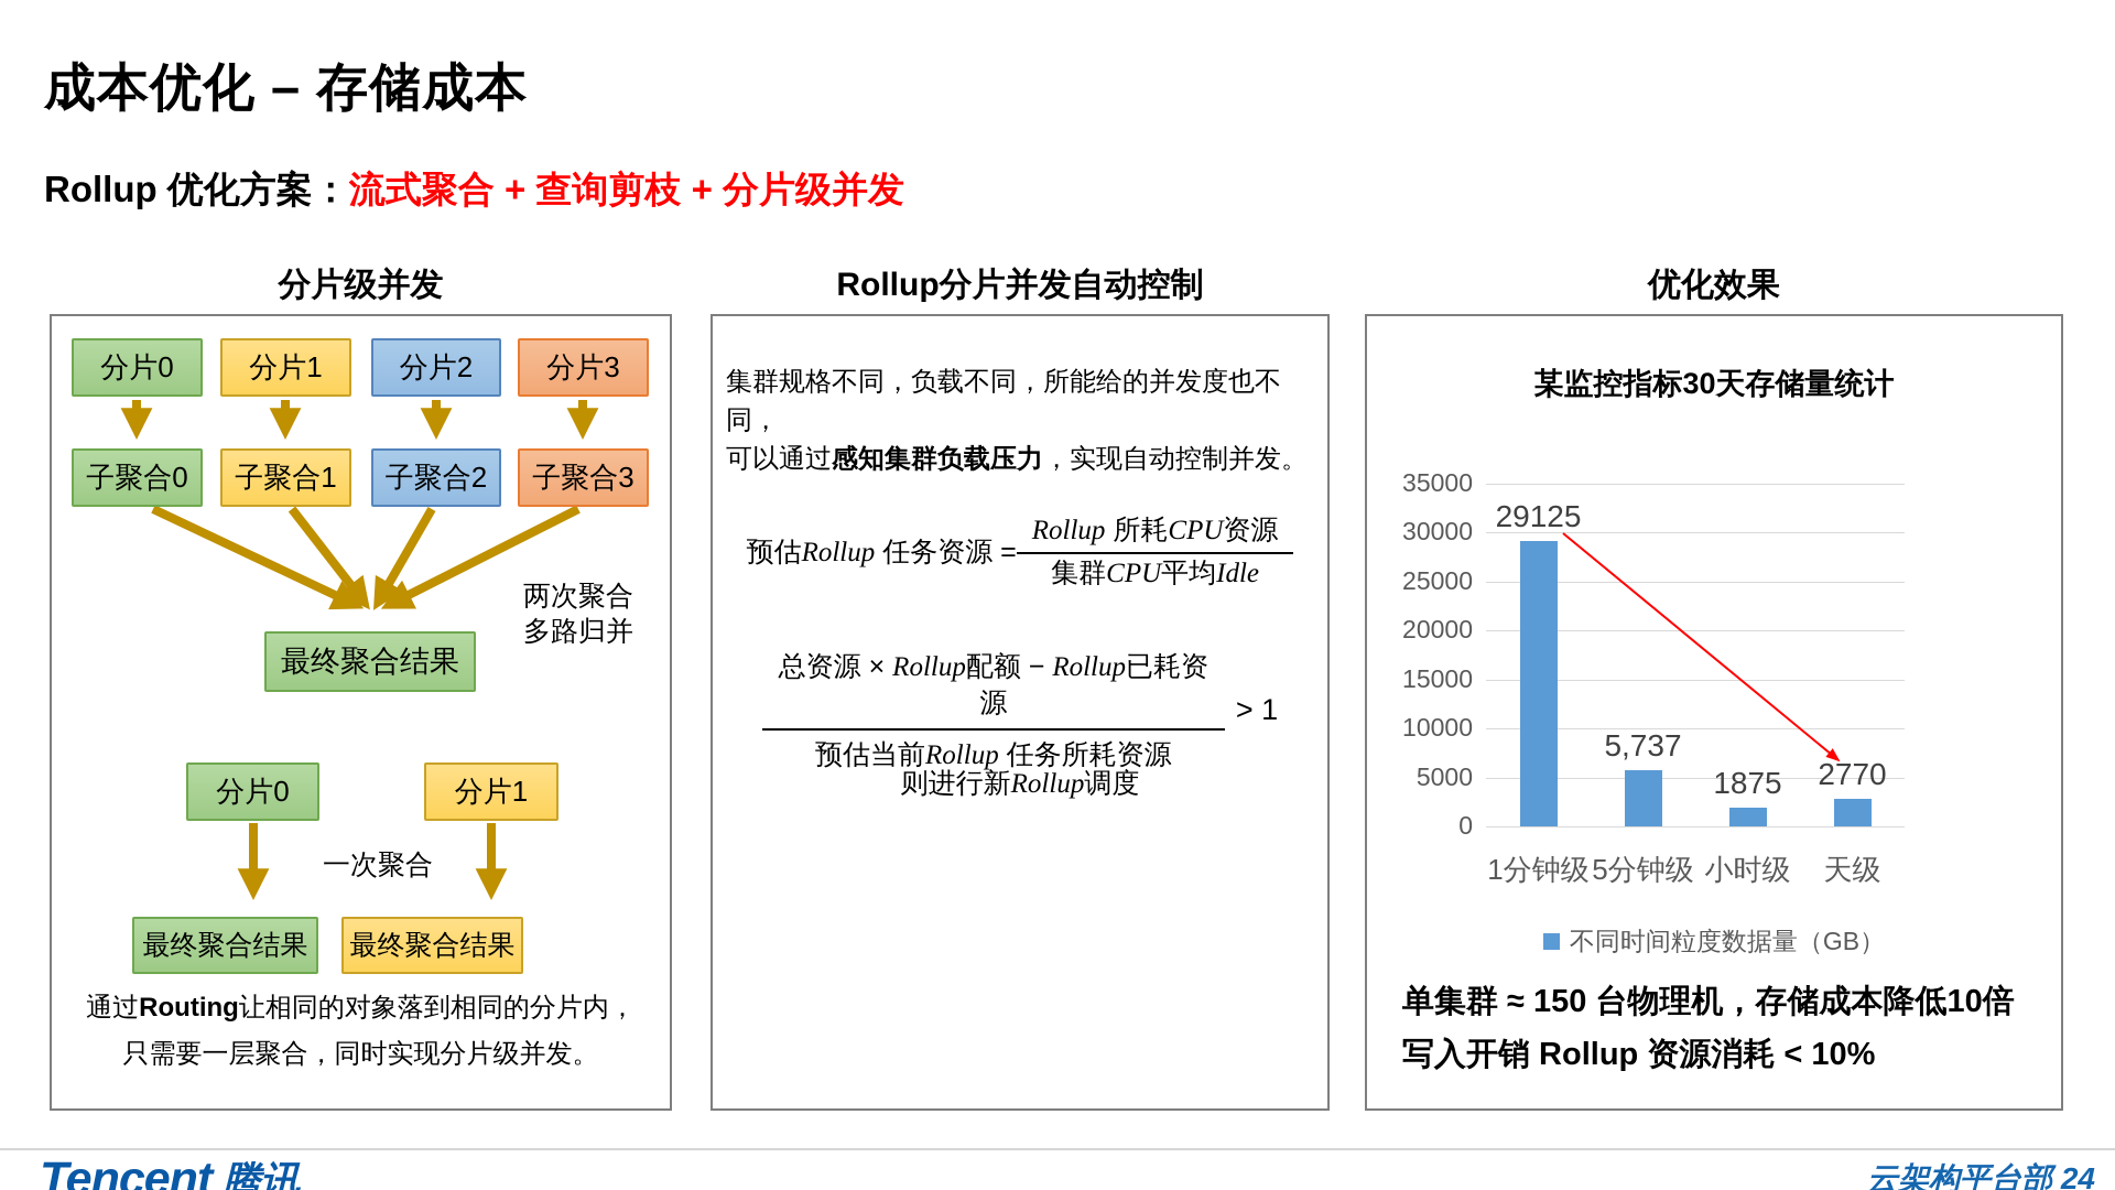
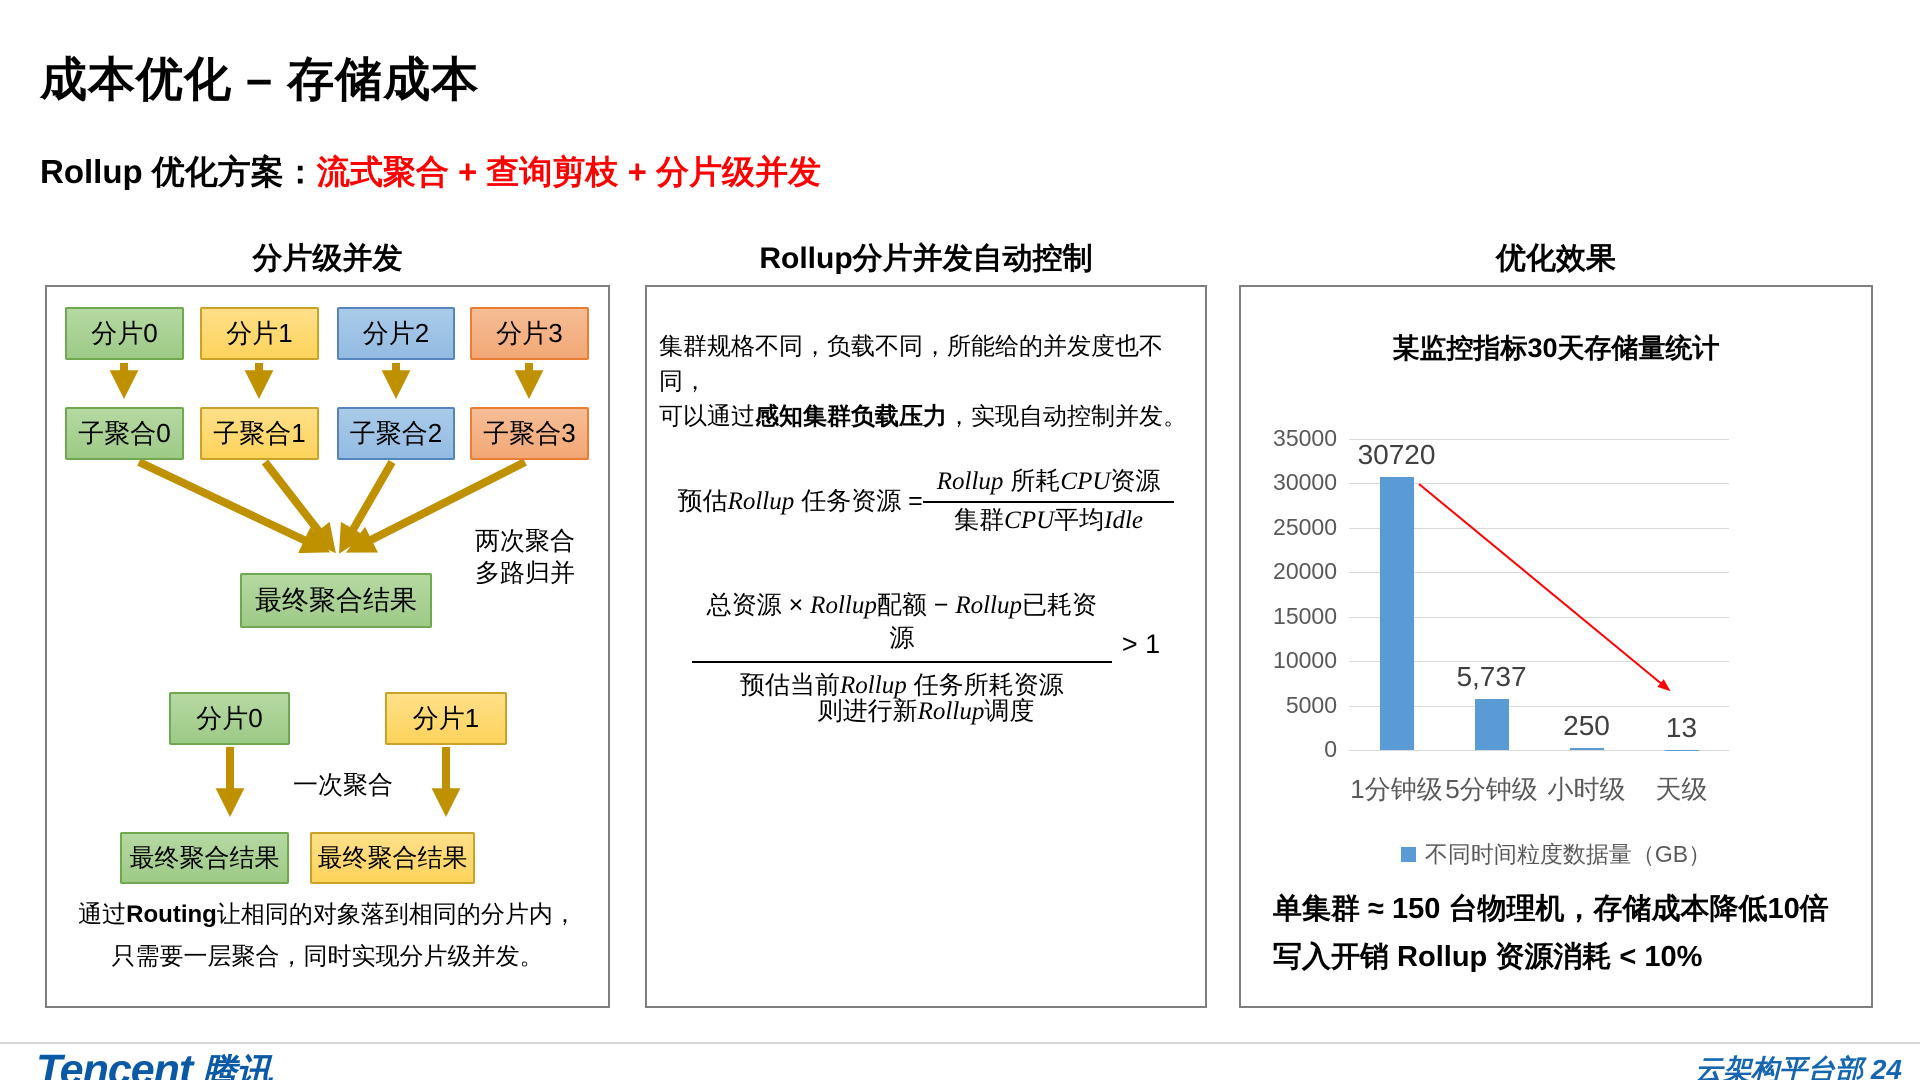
1分钟级: 29125 -> 30720
小时级: 1875 -> 250
天级: 2770 -> 13
